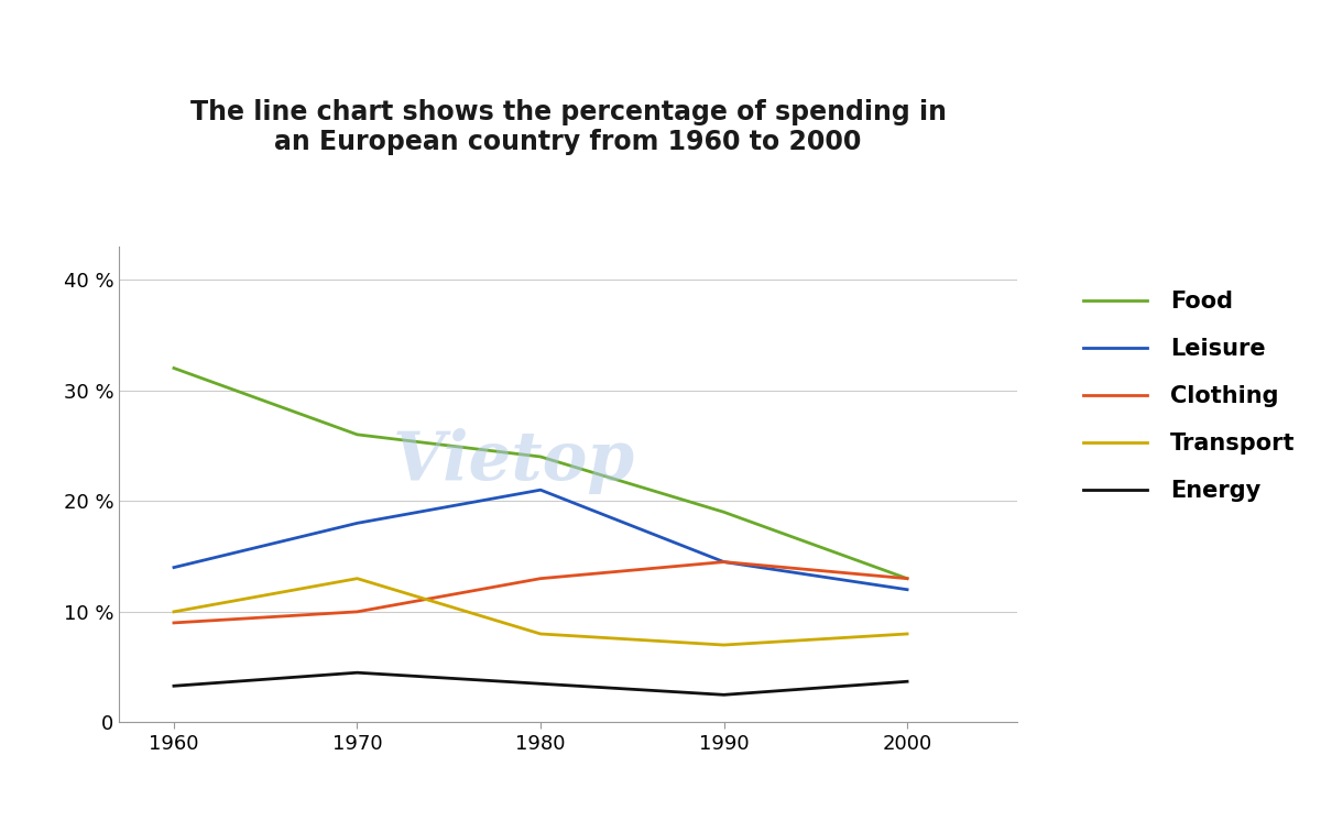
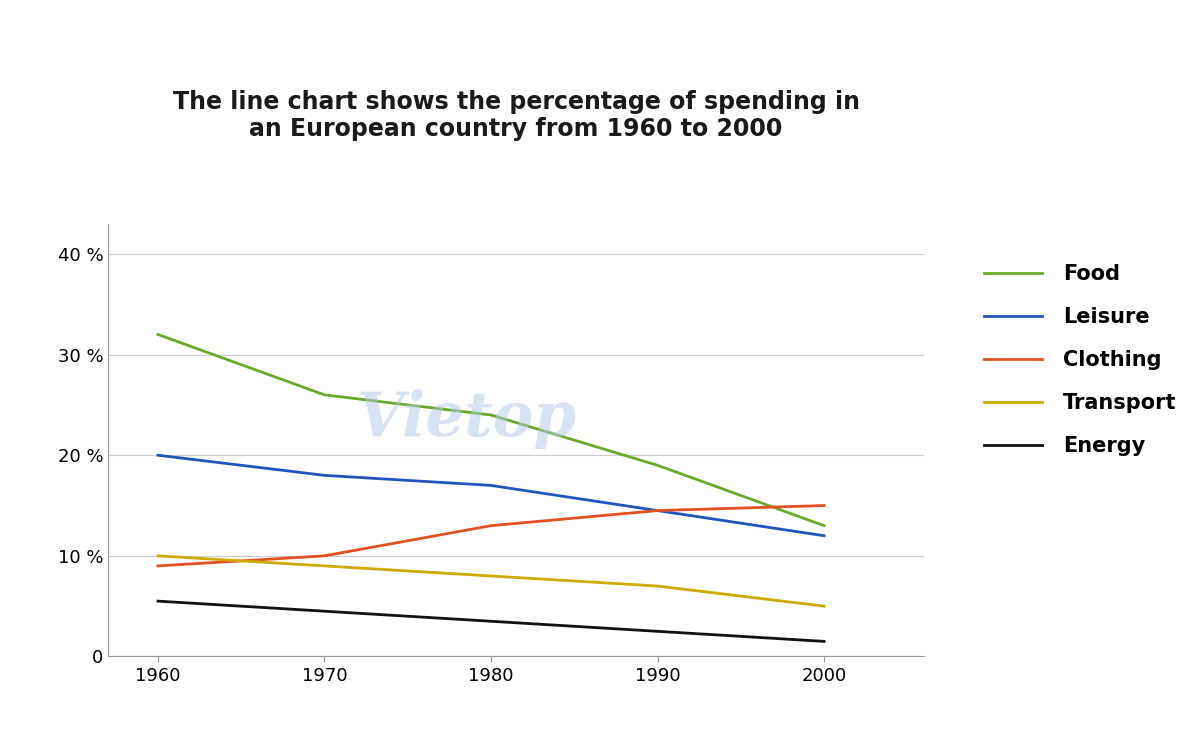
Leisure/1960: 14.0 % -> 20.0 %
Energy/1960: 3.3 % -> 5.5 %
Transport/1970: 13 % -> 9 %
Leisure/1980: 21.0 % -> 17.0 %
Clothing/2000: 13.0 % -> 15.0 %
Transport/2000: 8 % -> 5 %
Energy/2000: 3.7 % -> 1.5 %
